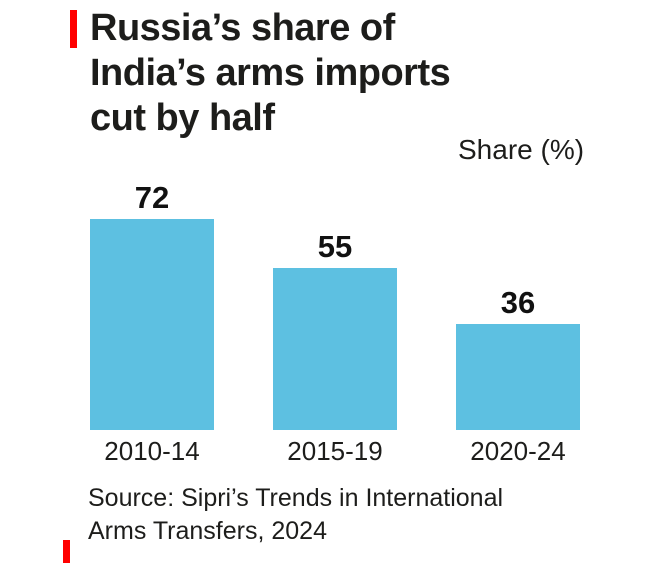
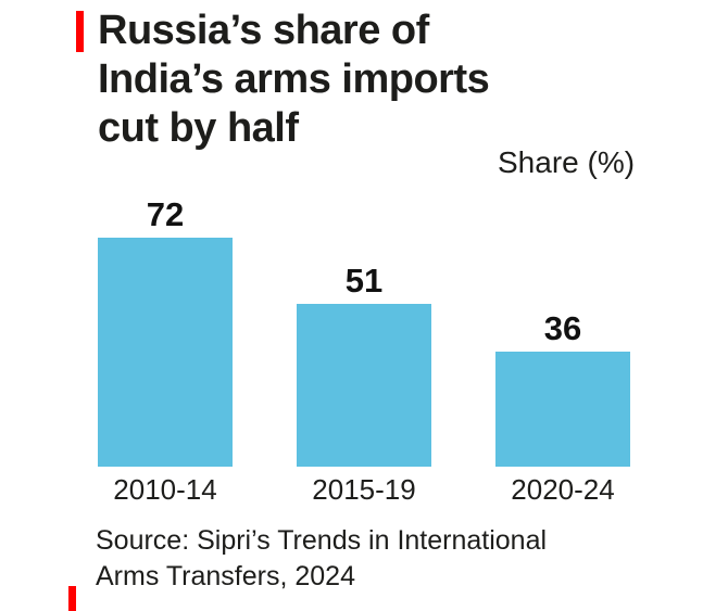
2015-19: 55 -> 51
